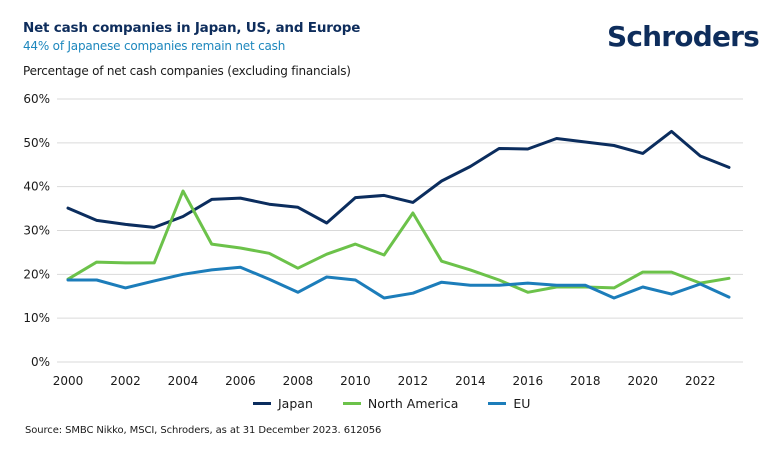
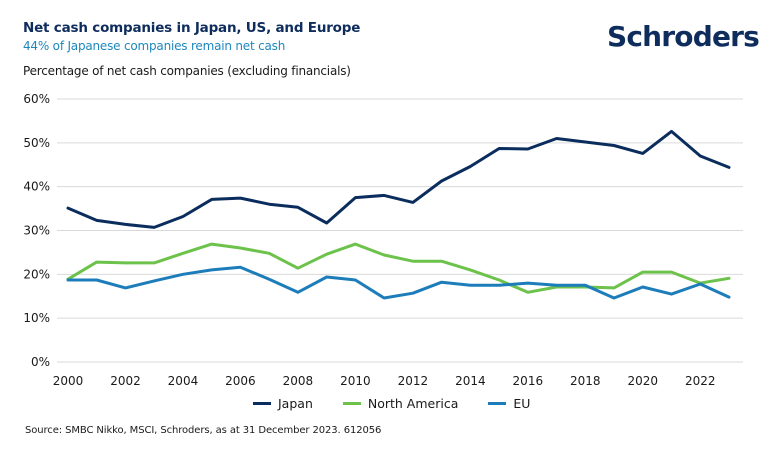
North America/2004: 39% -> 25%
North America/2012: 34% -> 23%
